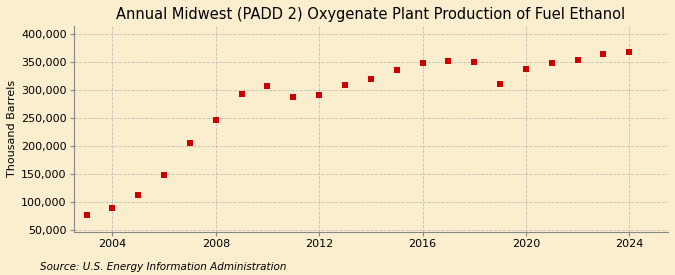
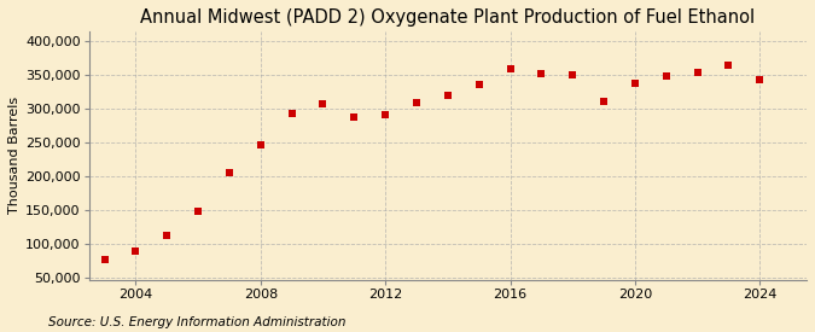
2016: 348,000 -> 360,000
2024: 368,000 -> 344,000
